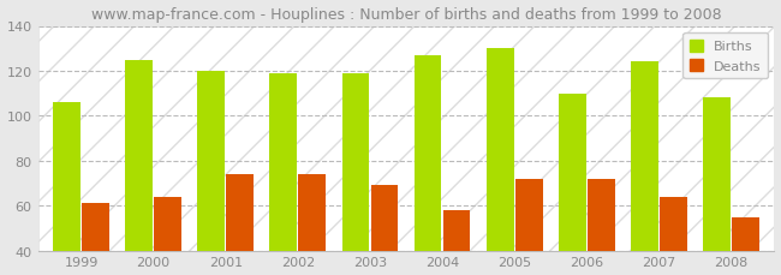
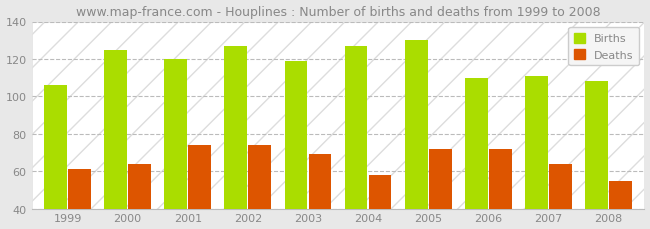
Births/2002: 119 -> 127
Births/2007: 124 -> 111
